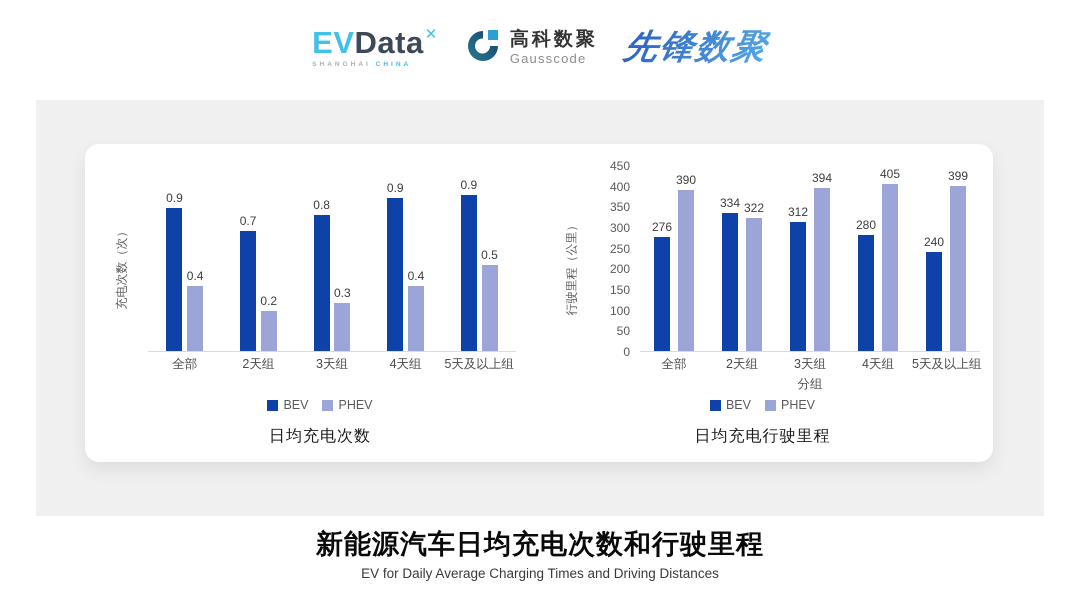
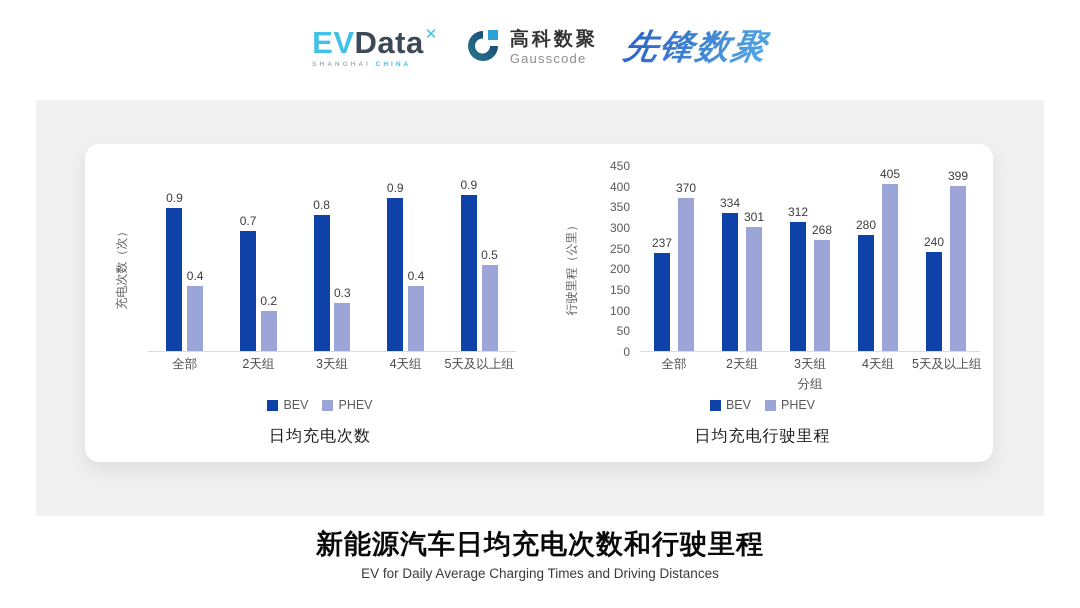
日均充电行驶里程/BEV/全部: 276 -> 237
日均充电行驶里程/PHEV/全部: 390 -> 370
日均充电行驶里程/PHEV/2天组: 322 -> 301
日均充电行驶里程/PHEV/3天组: 394 -> 268
